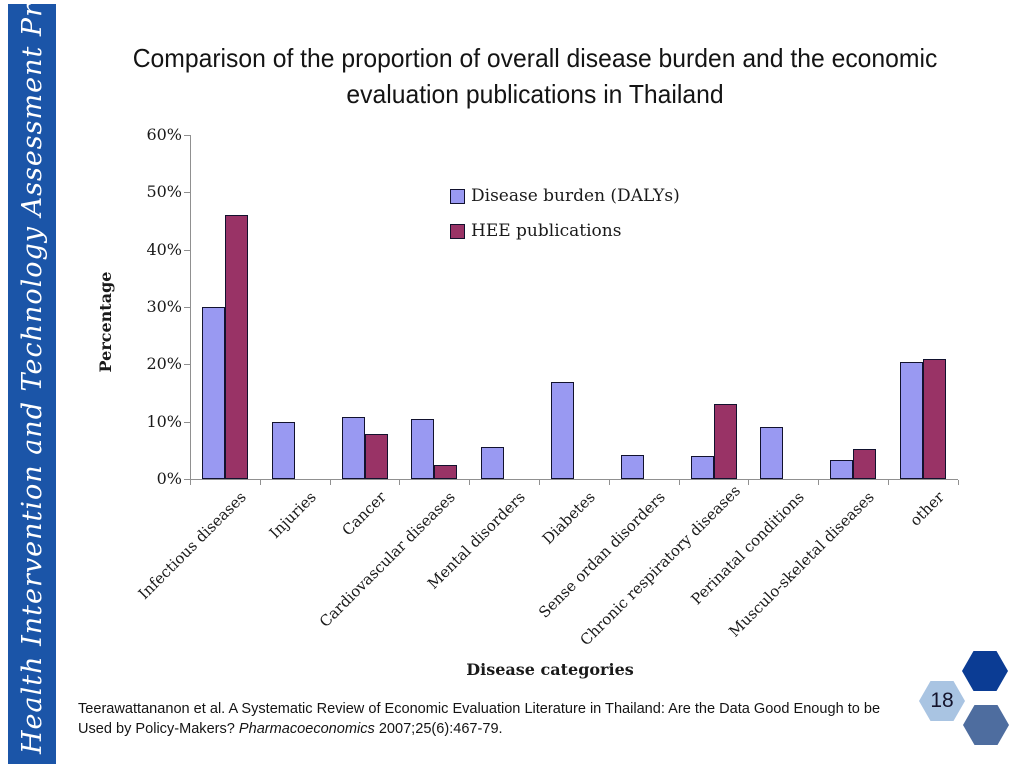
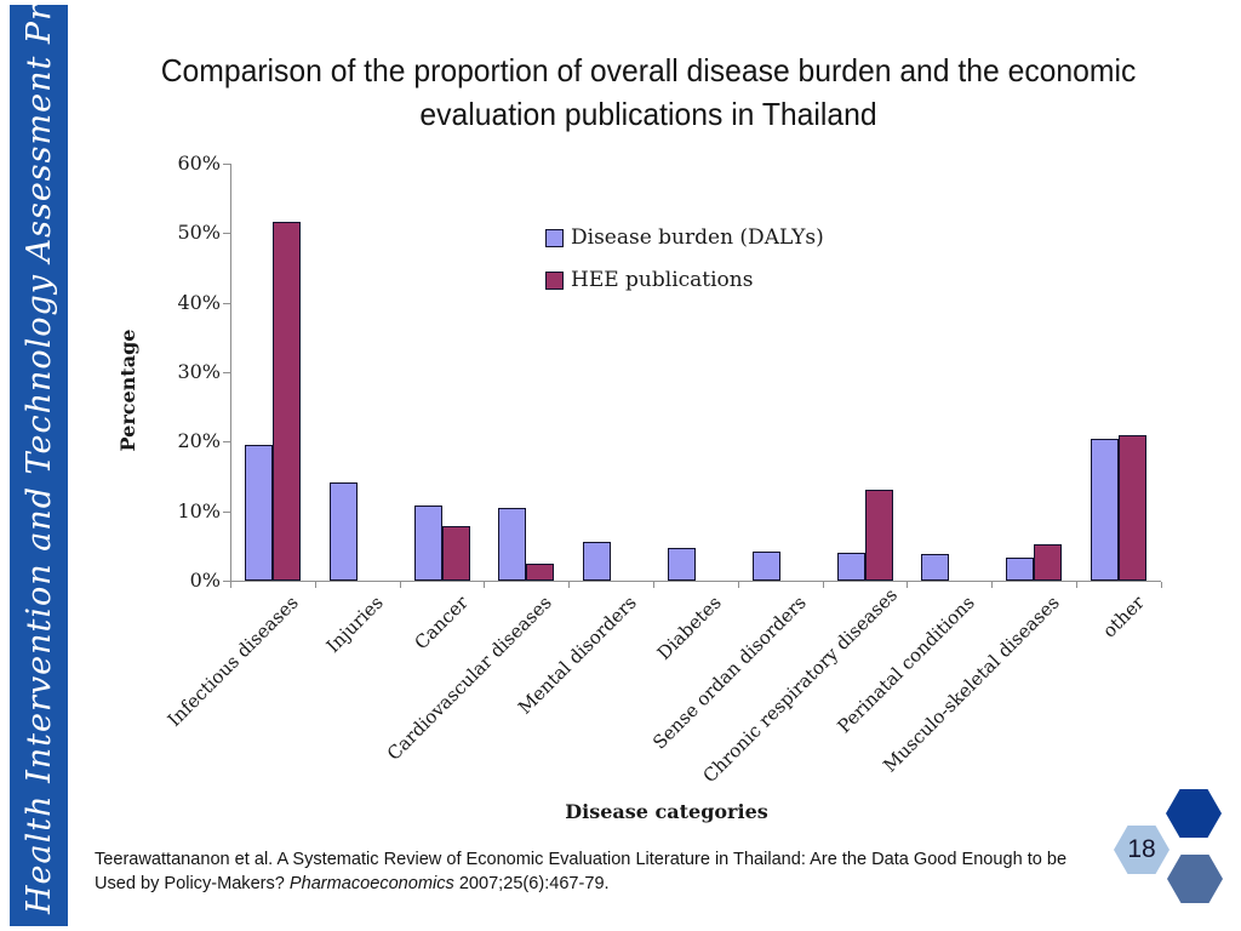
Disease burden (DALYs)/Infectious diseases: 30% -> 20%
HEE publications/Infectious diseases: 46% -> 52%
Disease burden (DALYs)/Injuries: 10% -> 14%
Disease burden (DALYs)/Diabetes: 17% -> 5%
Disease burden (DALYs)/Perinatal conditions: 9% -> 4%
